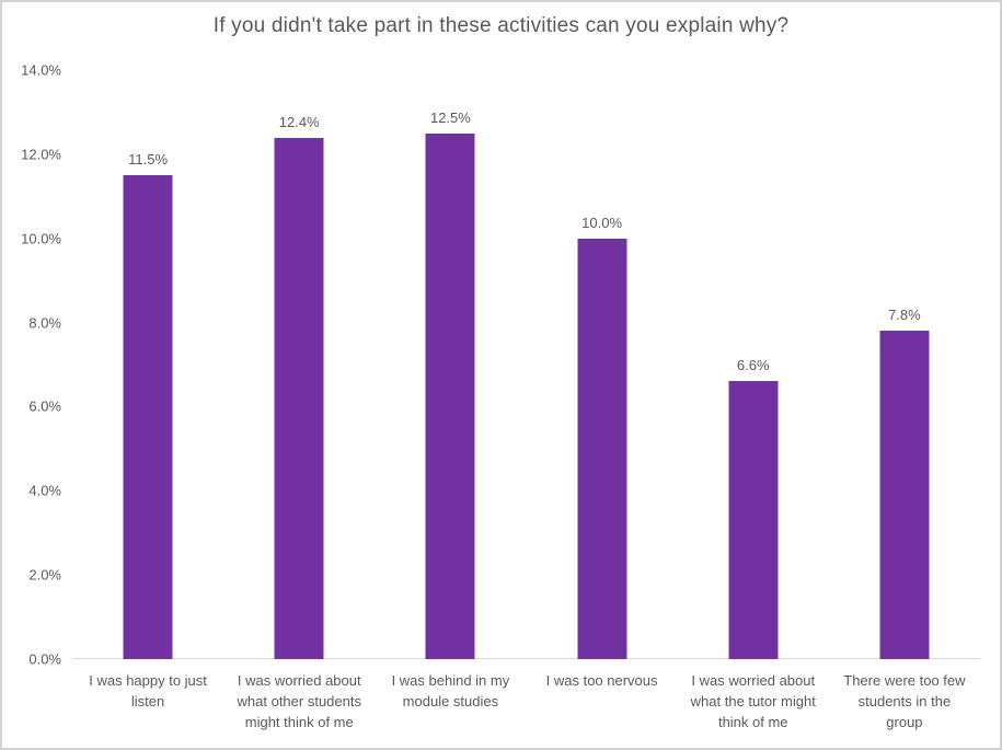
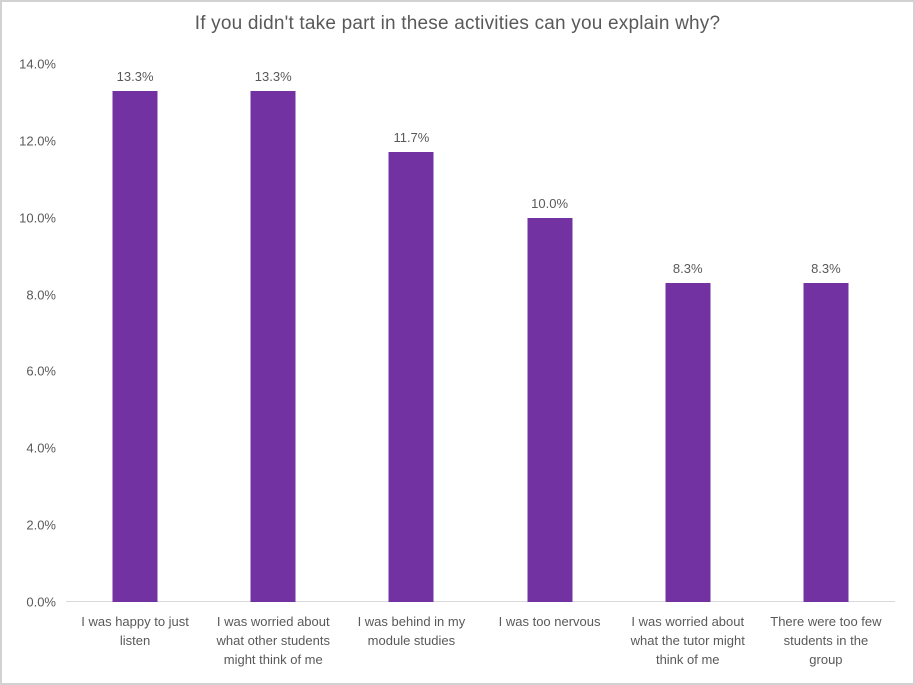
I was happy to just listen: 11.5% -> 13.3%
I was worried about what other students might think of me: 12.4% -> 13.3%
I was behind in my module studies: 12.5% -> 11.7%
I was worried about what the tutor might think of me: 6.6% -> 8.3%
There were too few students in the group: 7.8% -> 8.3%
